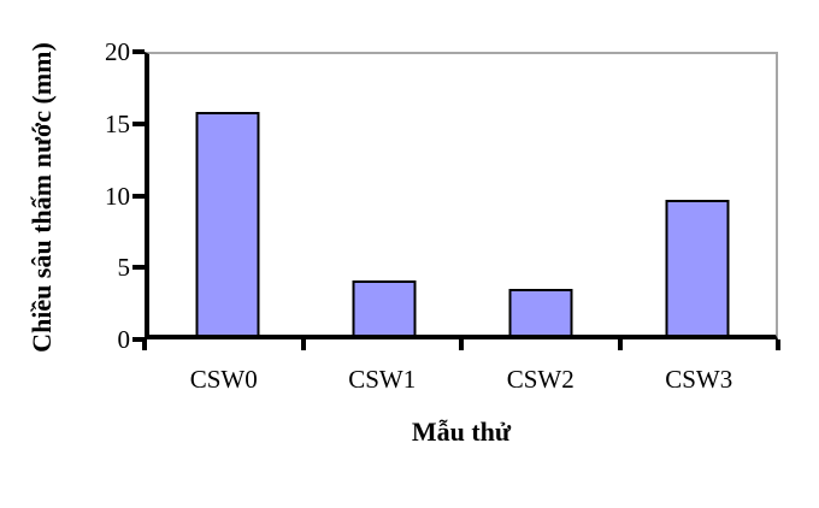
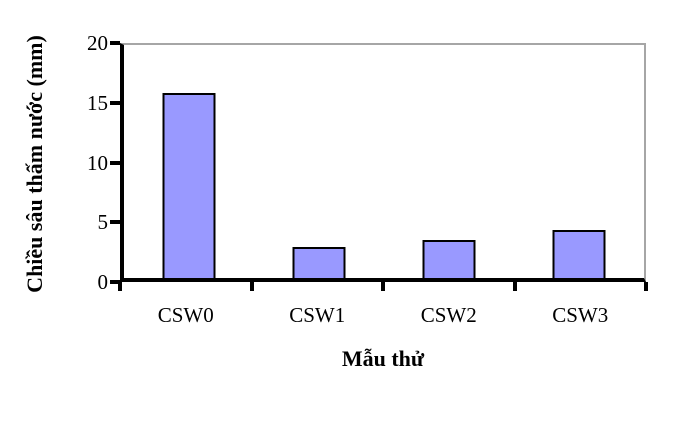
CSW1: 3.8 -> 2.6
CSW3: 9.4 -> 4.0
